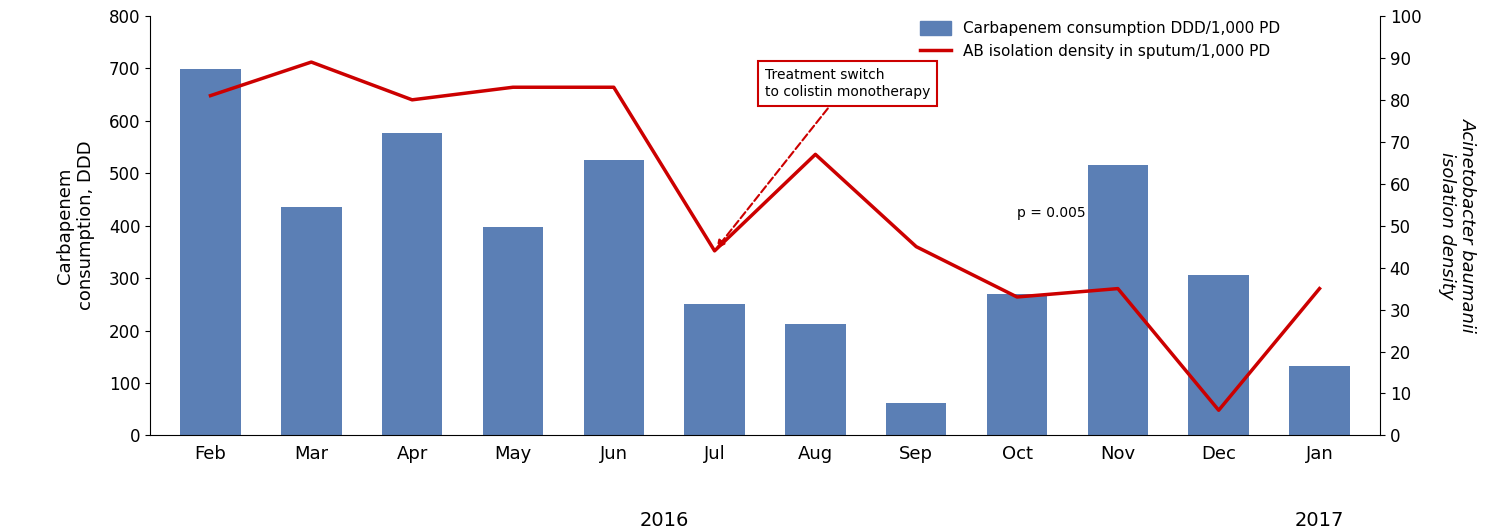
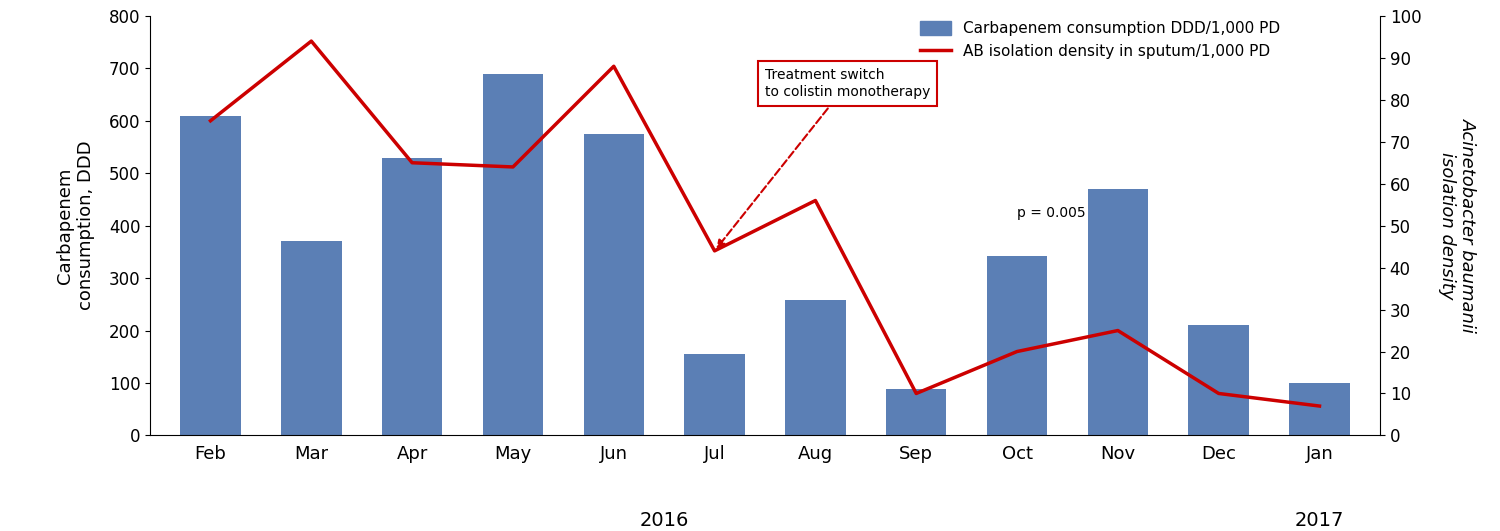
Carbapenem consumption DDD/1,000 PD/Feb: 698 -> 610
AB isolation density in sputum/1,000 PD/Feb: 81 -> 75
Carbapenem consumption DDD/1,000 PD/Mar: 436 -> 370
AB isolation density in sputum/1,000 PD/Mar: 89 -> 94
Carbapenem consumption DDD/1,000 PD/Apr: 576 -> 530
AB isolation density in sputum/1,000 PD/Apr: 80 -> 65
Carbapenem consumption DDD/1,000 PD/May: 398 -> 690
AB isolation density in sputum/1,000 PD/May: 83 -> 64
Carbapenem consumption DDD/1,000 PD/Jun: 526 -> 575
AB isolation density in sputum/1,000 PD/Jun: 83 -> 88
Carbapenem consumption DDD/1,000 PD/Jul: 250 -> 155
Carbapenem consumption DDD/1,000 PD/Aug: 212 -> 258
AB isolation density in sputum/1,000 PD/Aug: 67 -> 56
Carbapenem consumption DDD/1,000 PD/Sep: 62 -> 88
AB isolation density in sputum/1,000 PD/Sep: 45 -> 10
Carbapenem consumption DDD/1,000 PD/Oct: 270 -> 342
AB isolation density in sputum/1,000 PD/Oct: 33 -> 20
Carbapenem consumption DDD/1,000 PD/Nov: 516 -> 470
AB isolation density in sputum/1,000 PD/Nov: 35 -> 25
Carbapenem consumption DDD/1,000 PD/Dec: 306 -> 210
AB isolation density in sputum/1,000 PD/Dec: 6 -> 10
Carbapenem consumption DDD/1,000 PD/Jan: 132 -> 100
AB isolation density in sputum/1,000 PD/Jan: 35 -> 7
